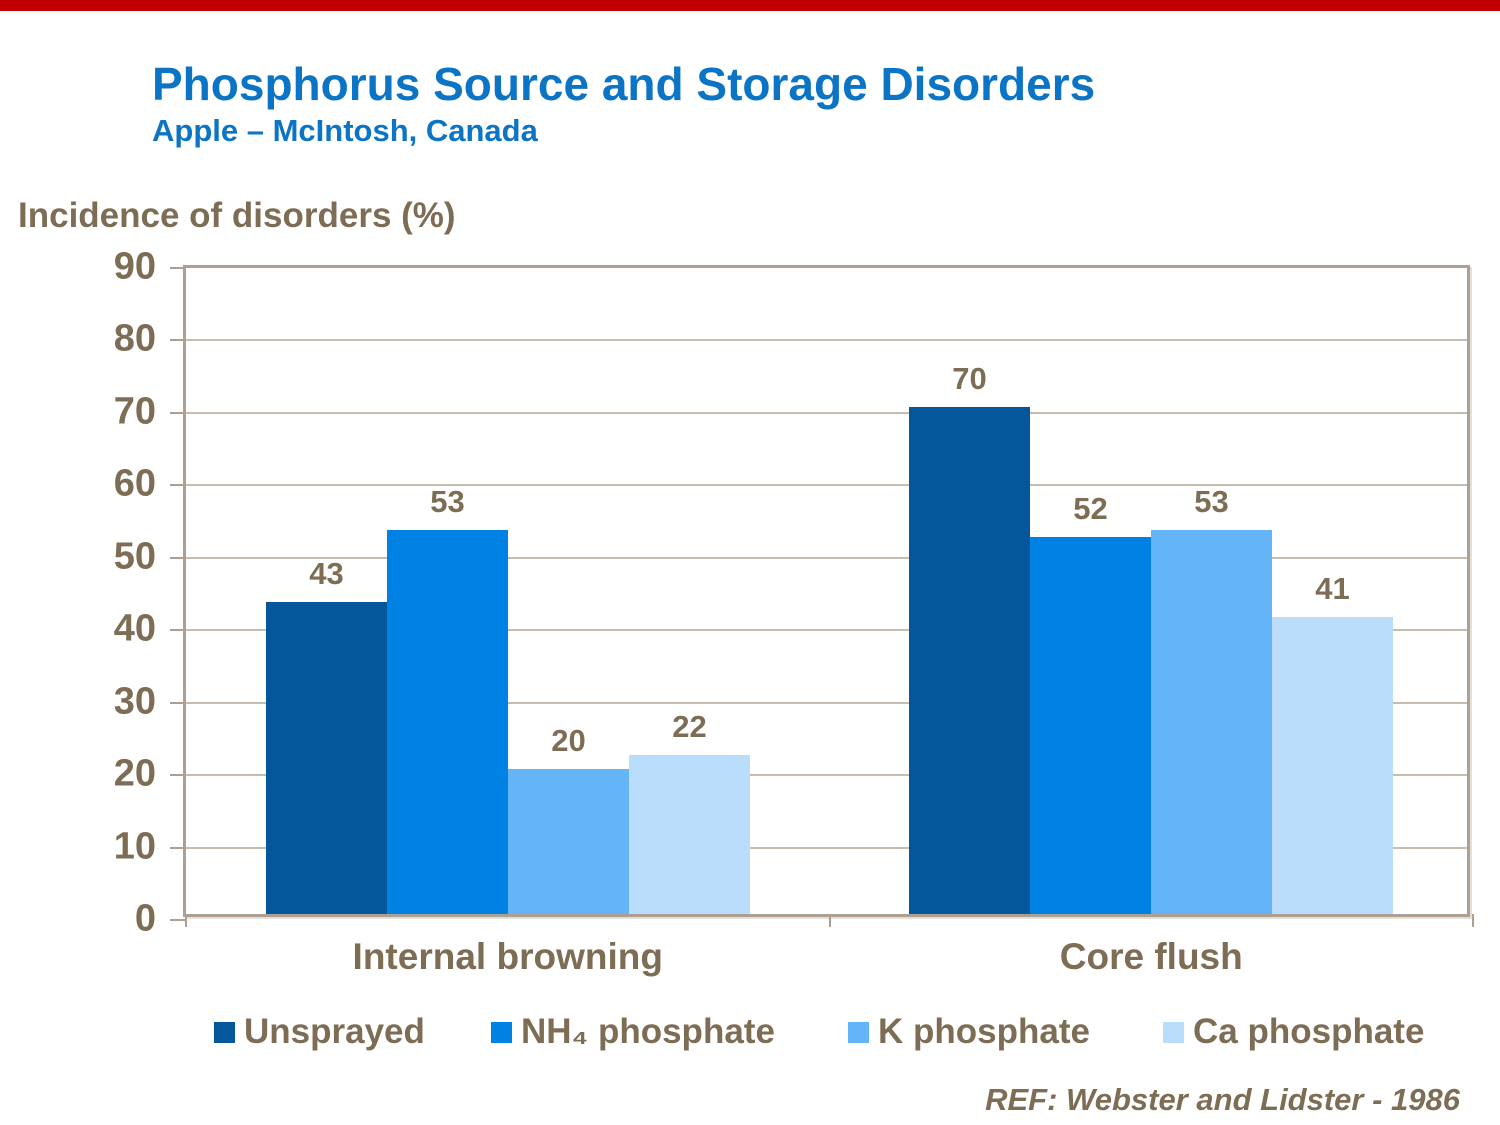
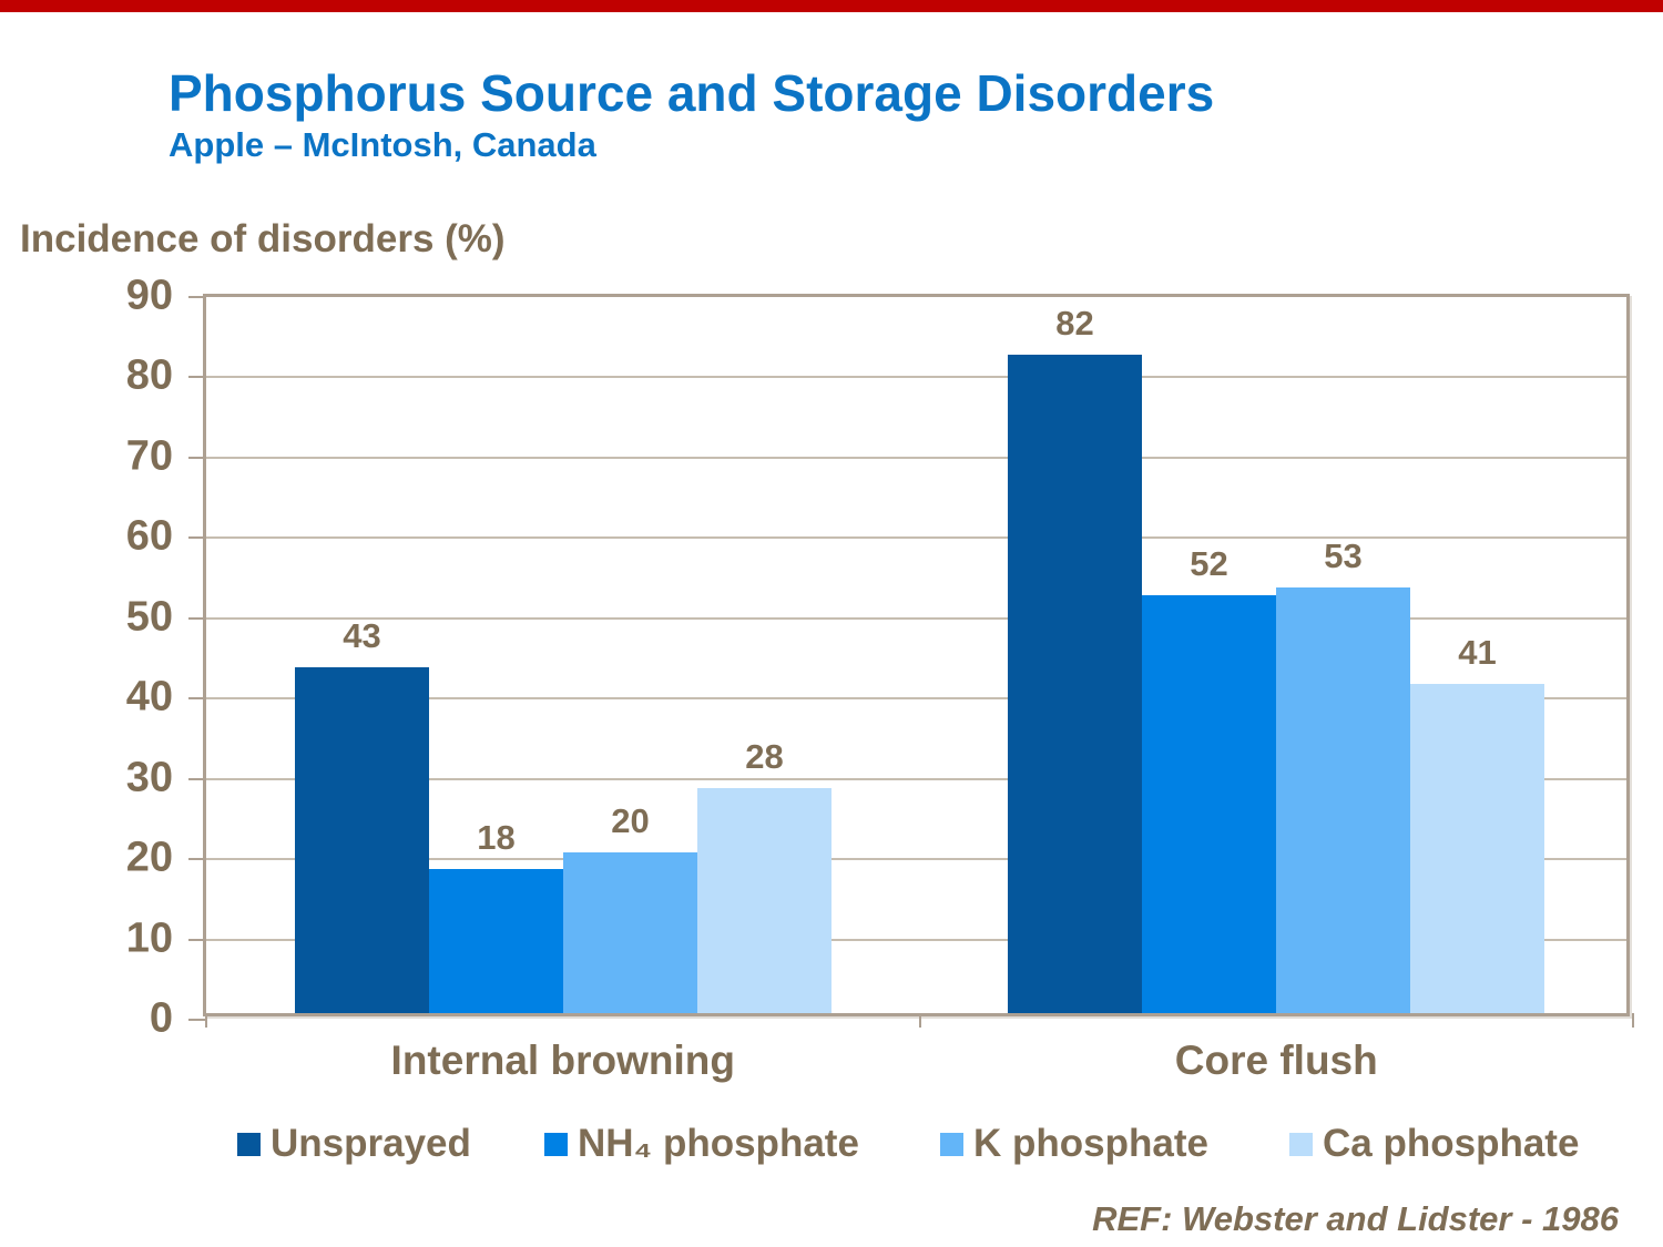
NH₄ phosphate/Internal browning: 53 -> 18
Ca phosphate/Internal browning: 22 -> 28
Unsprayed/Core flush: 70 -> 82
